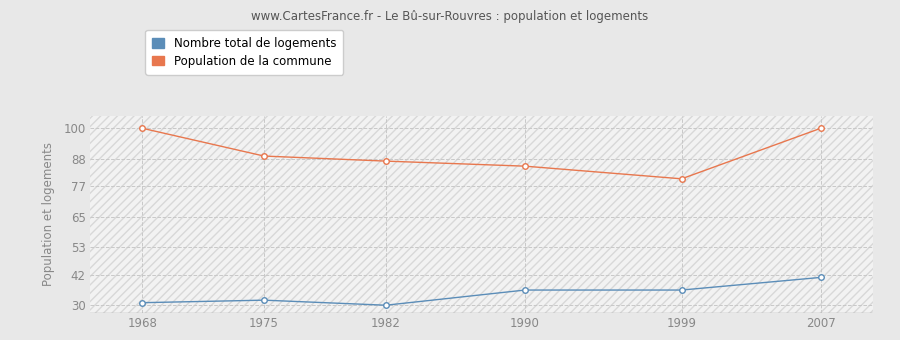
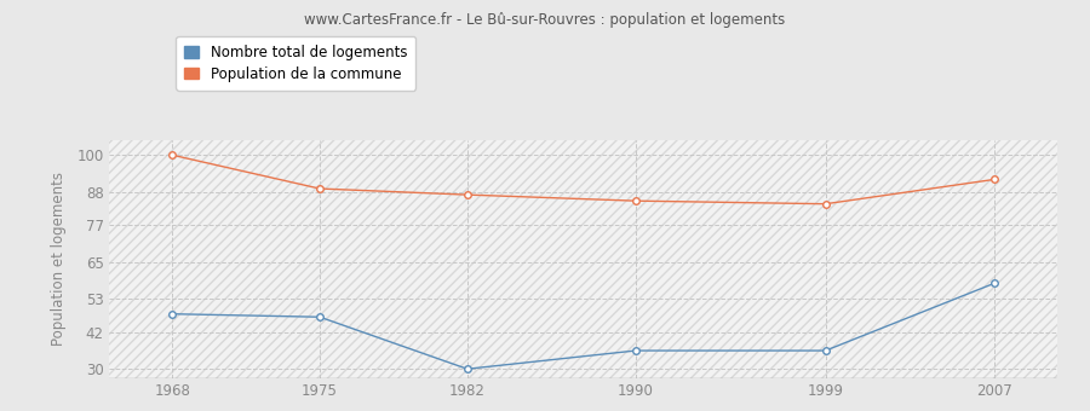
Nombre total de logements/1968: 31 -> 48
Nombre total de logements/1975: 32 -> 47
Population de la commune/1999: 80 -> 84
Nombre total de logements/2007: 41 -> 58
Population de la commune/2007: 100 -> 92
